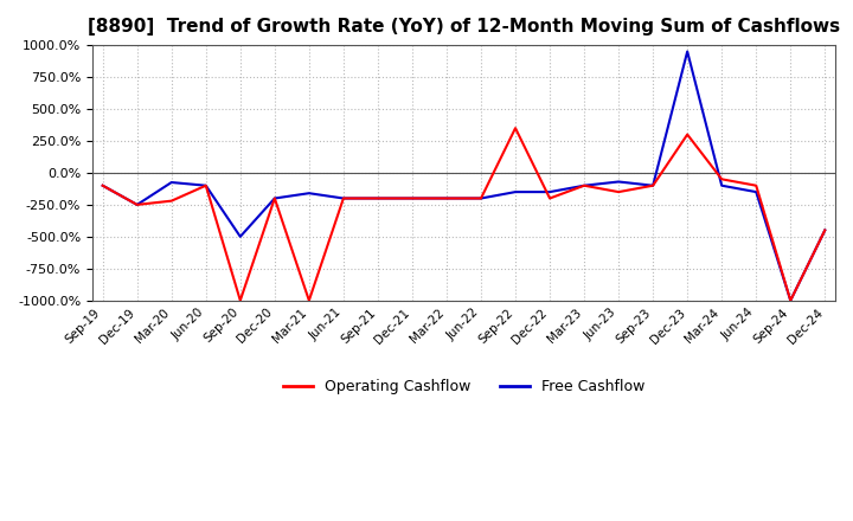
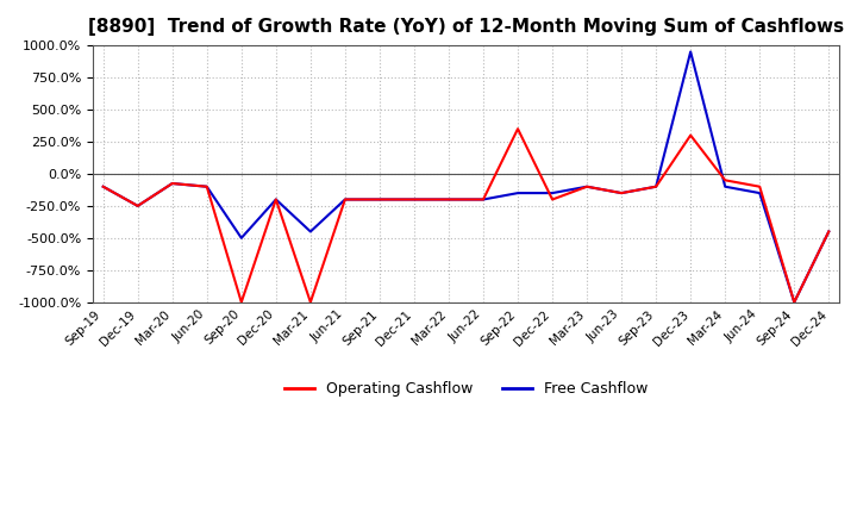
Operating Cashflow/Mar-20: -220% -> -80%
Free Cashflow/Mar-21: -160% -> -450%
Free Cashflow/Jun-23: -70% -> -150%
